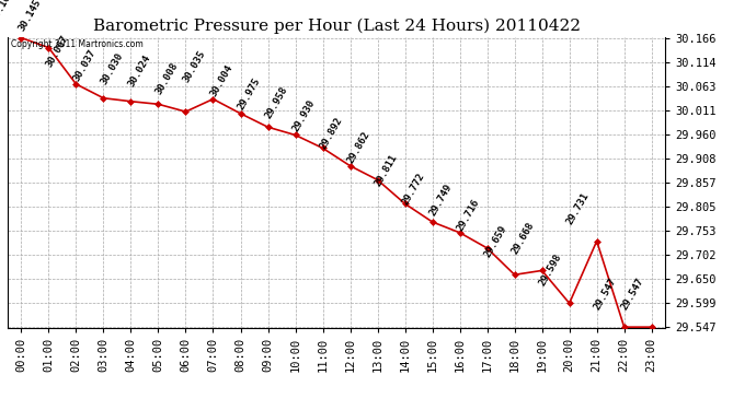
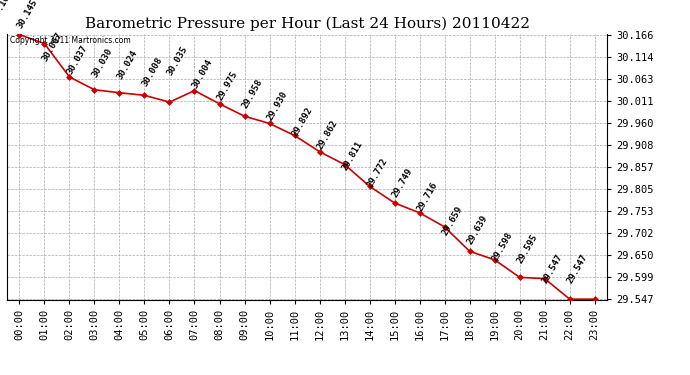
19:00: 29.668 -> 29.639
21:00: 29.731 -> 29.595
